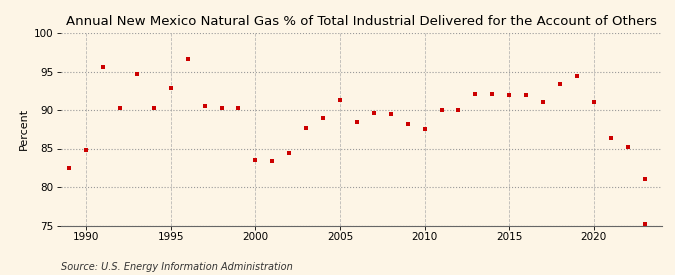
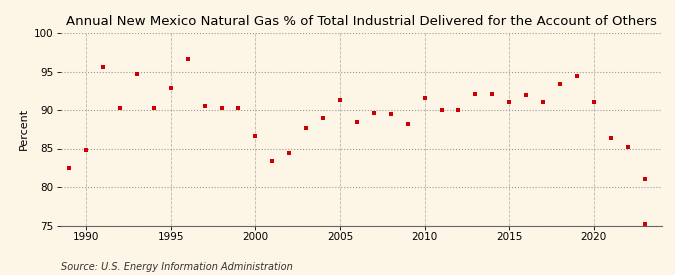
2000: 83.5 -> 86.6
2010: 87.5 -> 91.6
2015: 91.9 -> 91.0
